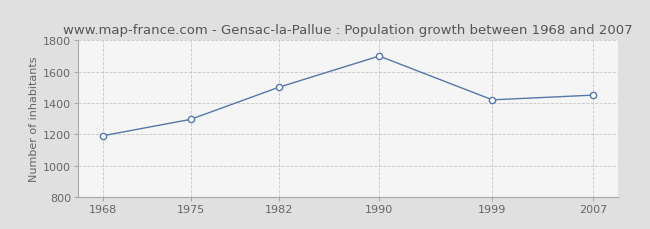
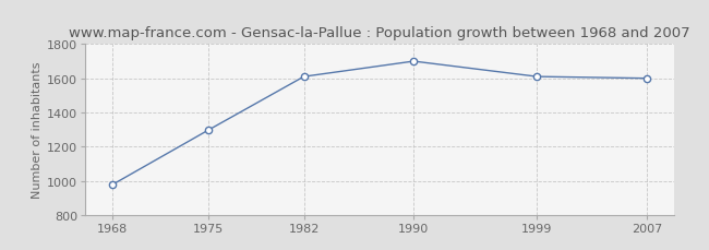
1968: 1190 -> 980
1982: 1500 -> 1610
1999: 1420 -> 1610
2007: 1450 -> 1600
